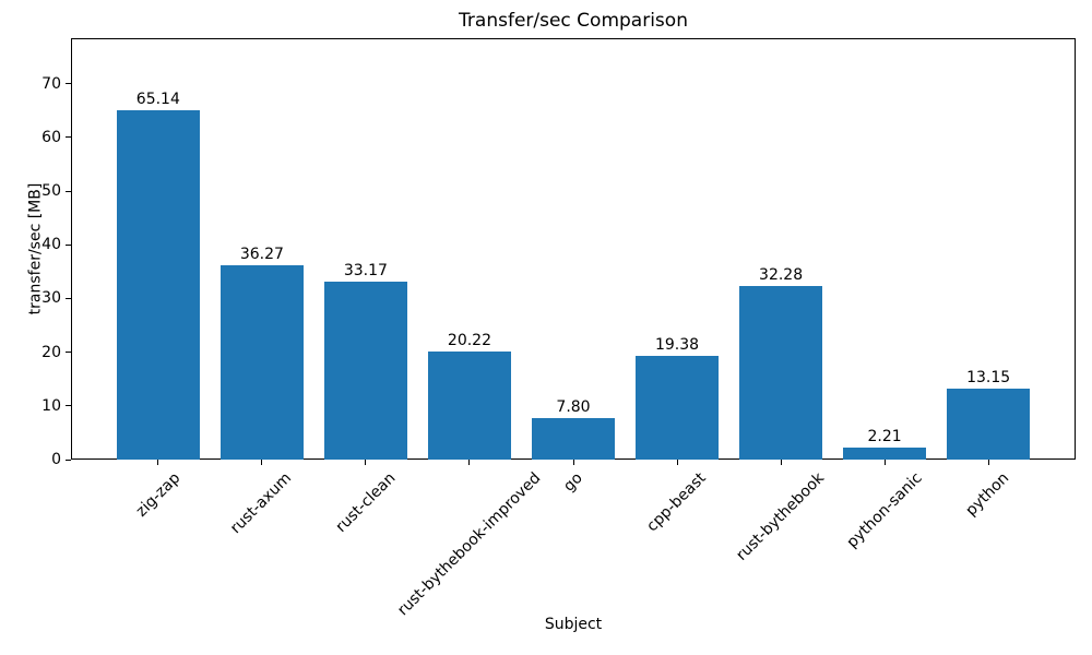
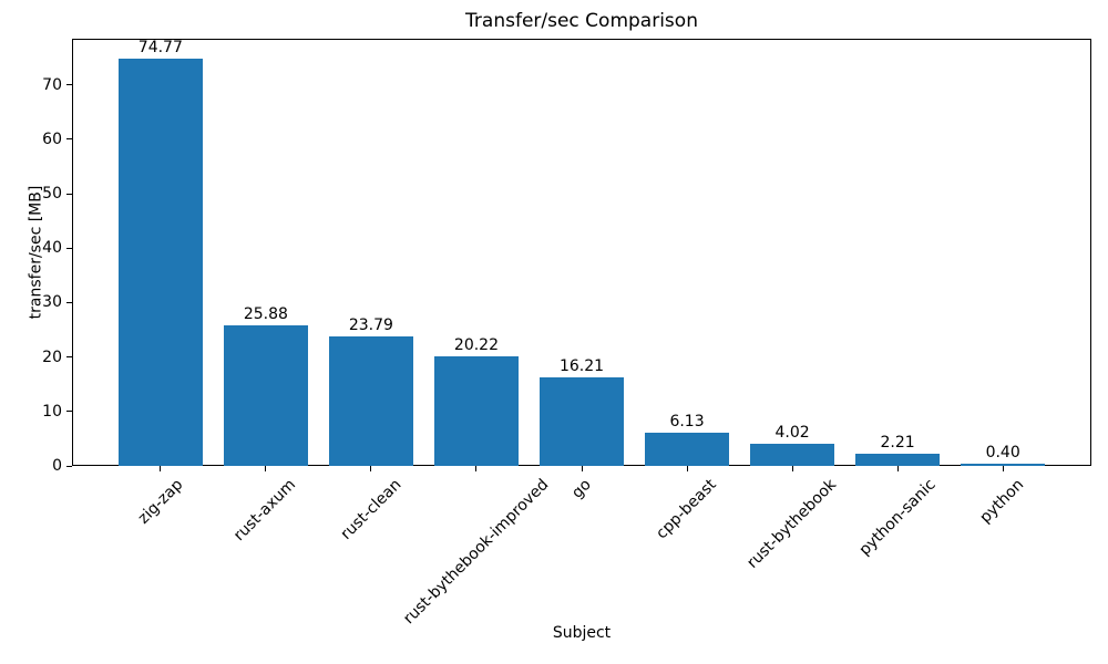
zig-zap: 65.14 -> 74.77
rust-axum: 36.27 -> 25.88
rust-clean: 33.17 -> 23.79
go: 7.80 -> 16.21
cpp-beast: 19.38 -> 6.13
rust-bythebook: 32.28 -> 4.02
python: 13.15 -> 0.40
